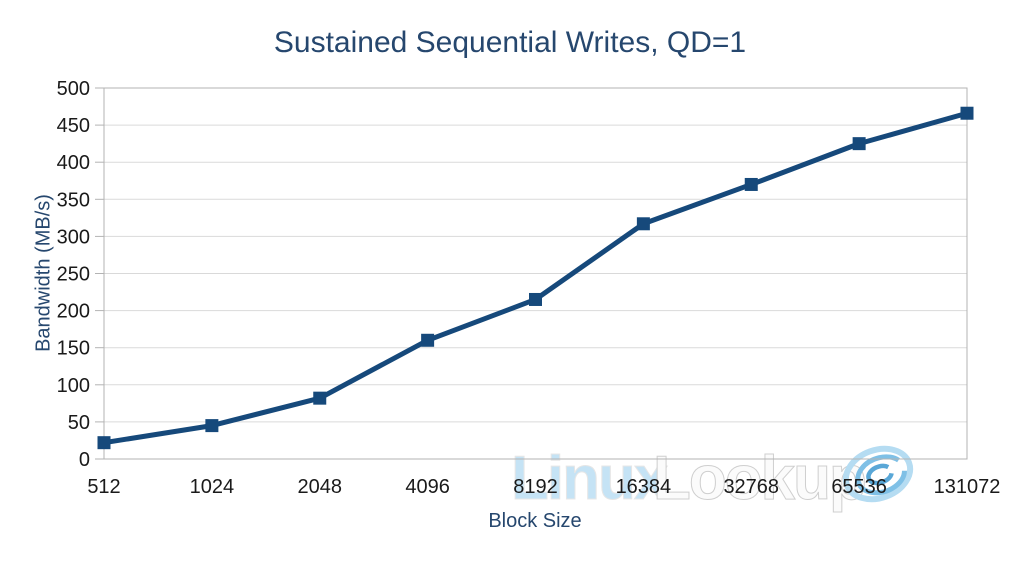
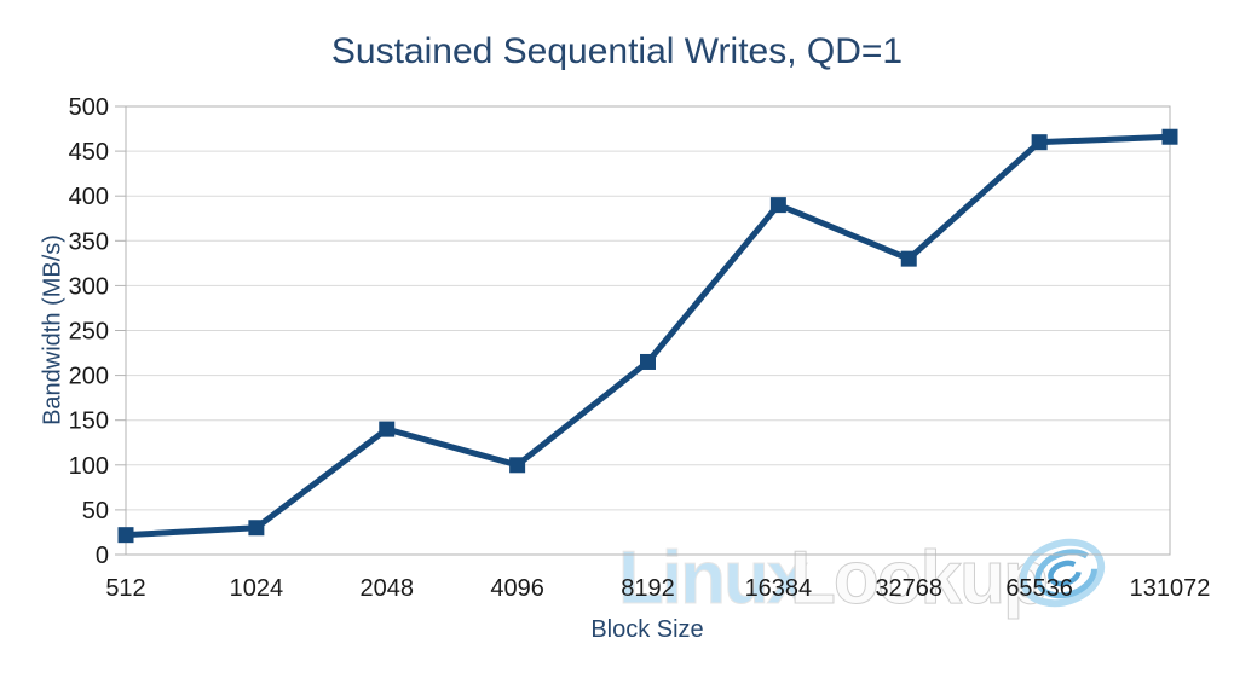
1024: 40 -> 30
2048: 80 -> 140
4096: 160 -> 100
16384: 320 -> 390
32768: 370 -> 330
65536: 420 -> 460
